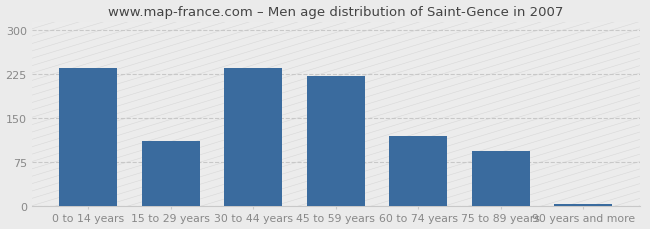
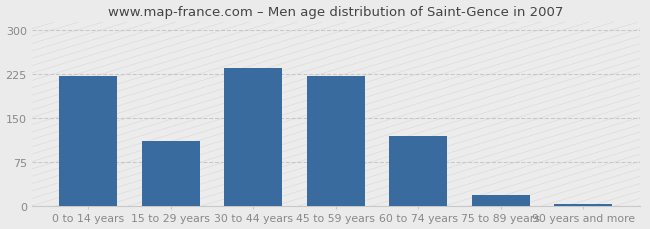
0 to 14 years: 236 -> 222
75 to 89 years: 94 -> 18
